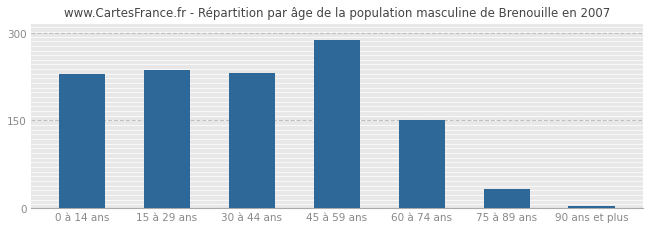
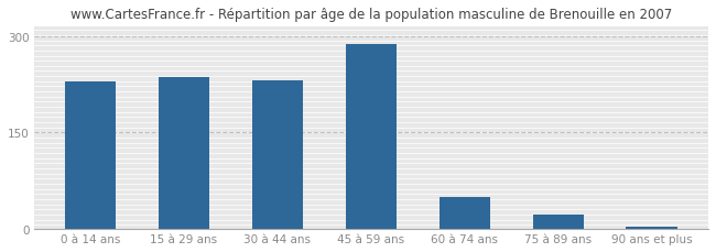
60 à 74 ans: 150 -> 50
75 à 89 ans: 32 -> 22
